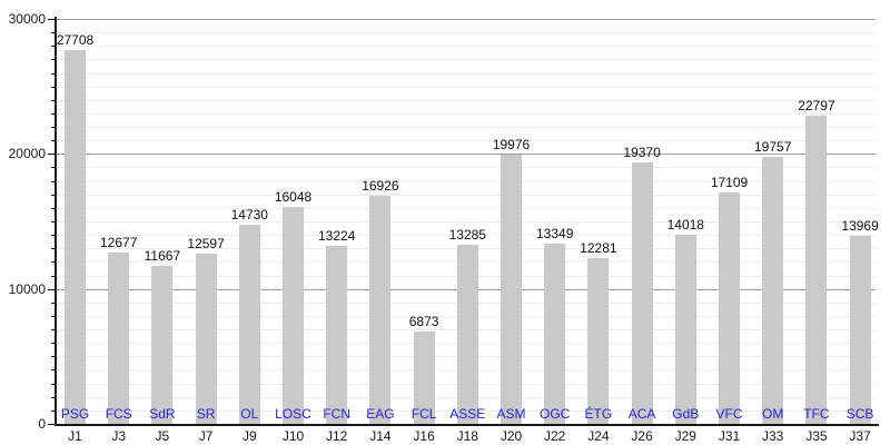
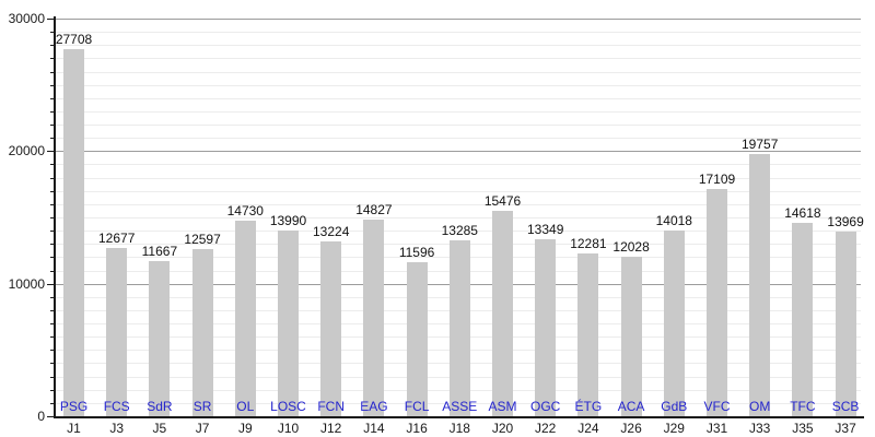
J10: 16048 -> 13990
J14: 16926 -> 14827
J16: 6873 -> 11596
J20: 19976 -> 15476
J26: 19370 -> 12028
J35: 22797 -> 14618
